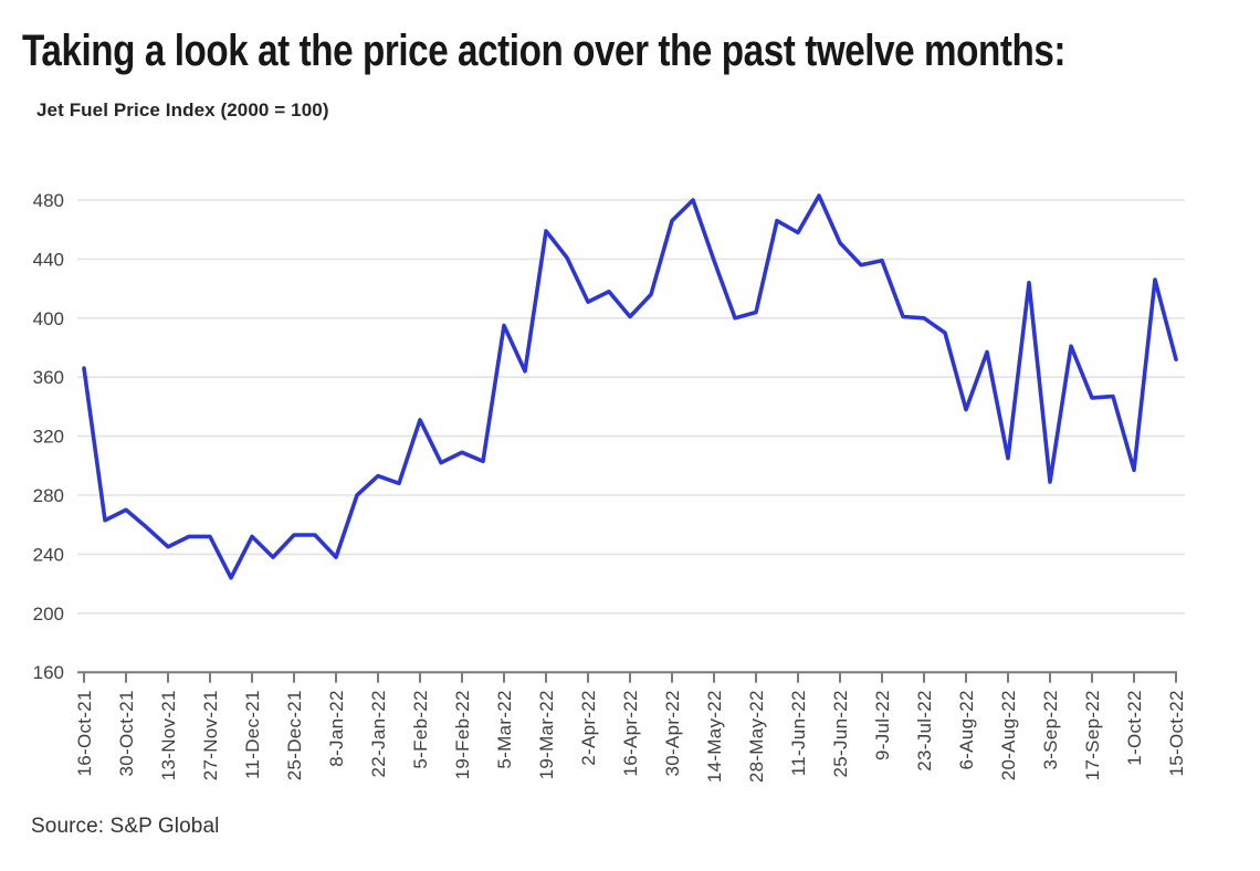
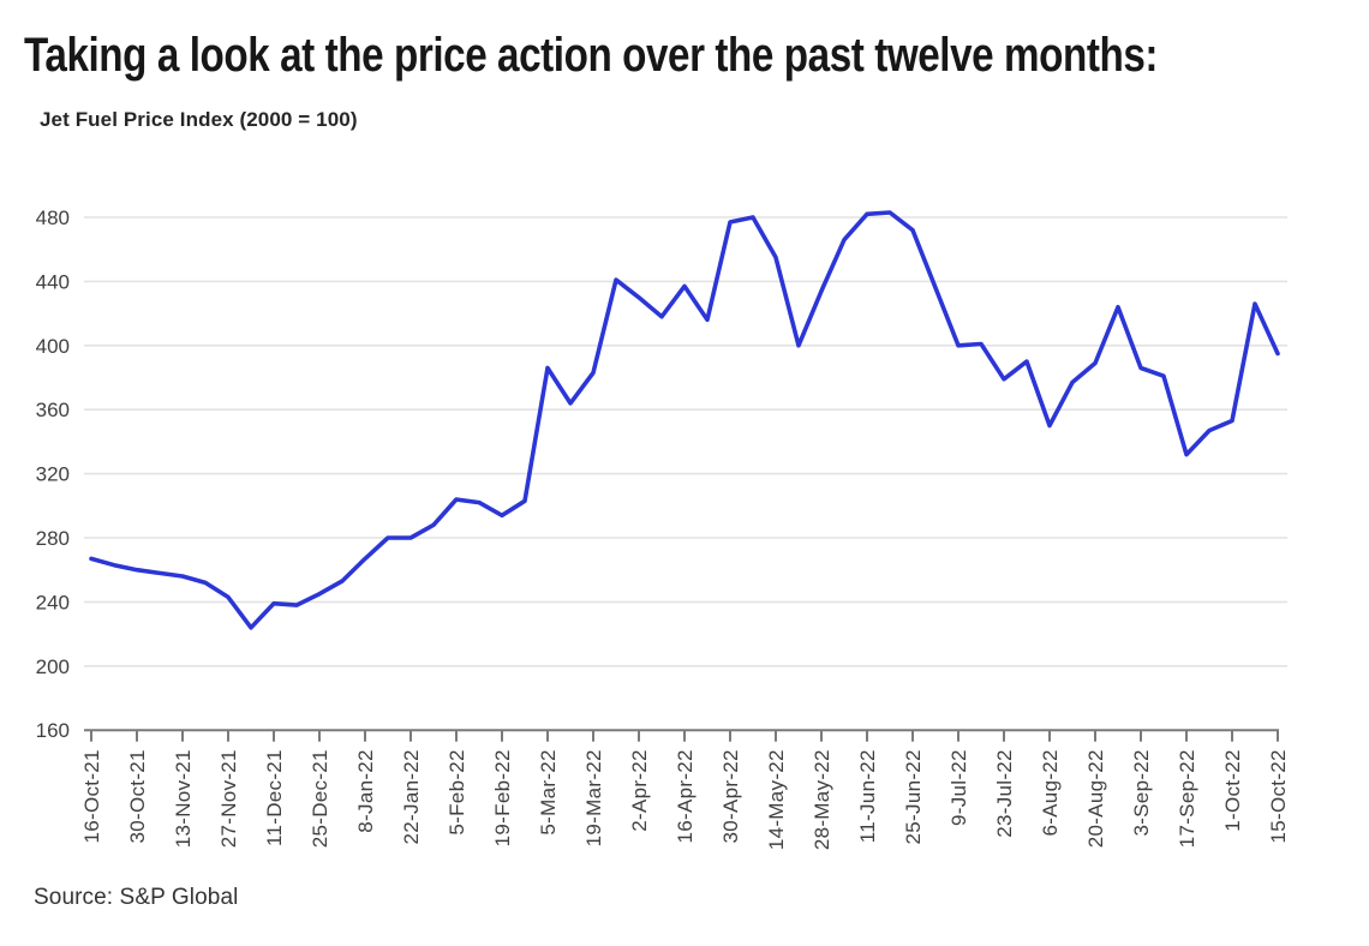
16-Oct-21: 366 -> 267
30-Oct-21: 270 -> 260
13-Nov-21: 245 -> 256
27-Nov-21: 252 -> 243
11-Dec-21: 252 -> 239
25-Dec-21: 253 -> 245
8-Jan-22: 238 -> 267
22-Jan-22: 293 -> 280
5-Feb-22: 331 -> 304
19-Feb-22: 309 -> 294
5-Mar-22: 395 -> 386
19-Mar-22: 459 -> 383
2-Apr-22: 411 -> 430
16-Apr-22: 401 -> 437
30-Apr-22: 466 -> 477
14-May-22: 439 -> 455
28-May-22: 404 -> 434
11-Jun-22: 458 -> 482
25-Jun-22: 451 -> 472
9-Jul-22: 439 -> 400
23-Jul-22: 400 -> 379
6-Aug-22: 338 -> 350
20-Aug-22: 305 -> 389
3-Sep-22: 289 -> 386
17-Sep-22: 346 -> 332
1-Oct-22: 297 -> 353
15-Oct-22: 372 -> 395
